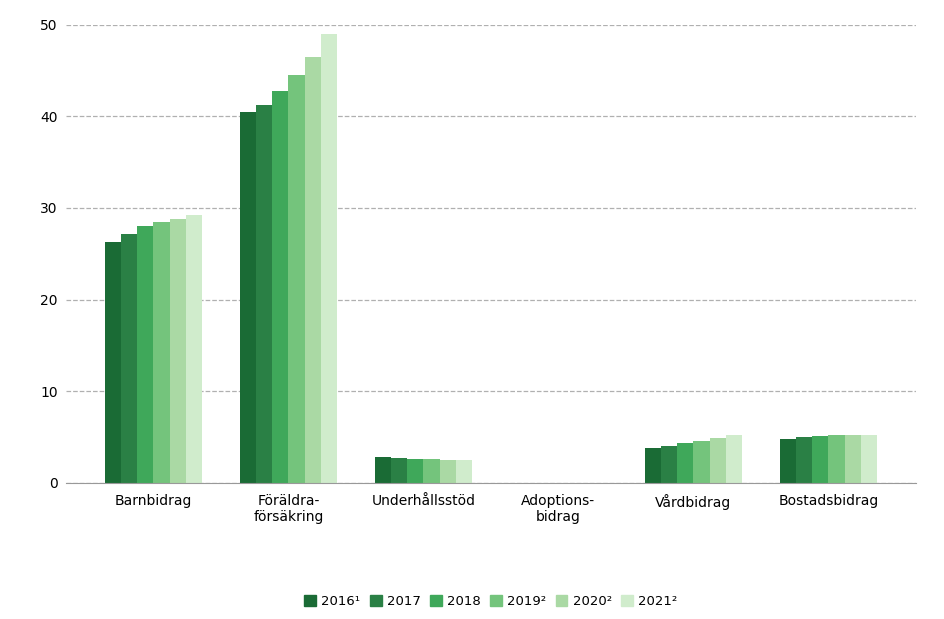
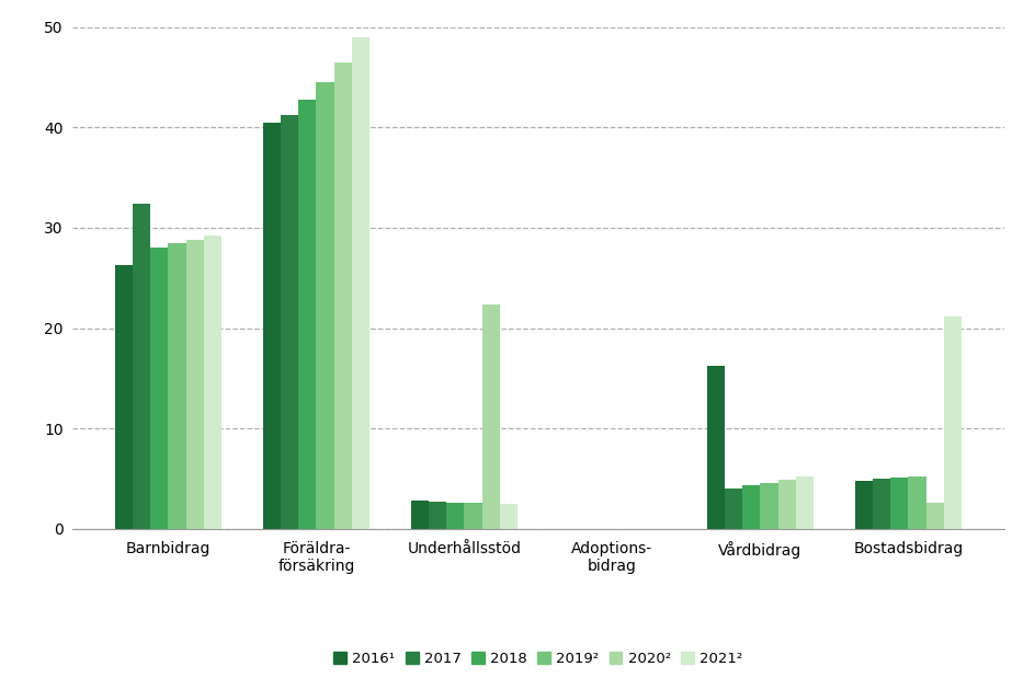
2017/Barnbidrag: 27.2 -> 32.4
2020²/Underhållsstöd: 2.5 -> 22.4
2016¹/Vårdbidrag: 3.8 -> 16.2
2020²/Bostadsbidrag: 5.2 -> 2.6
2021²/Bostadsbidrag: 5.2 -> 21.2
